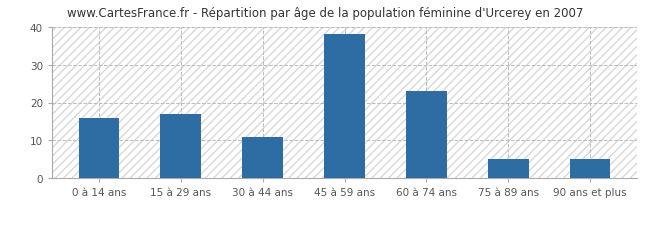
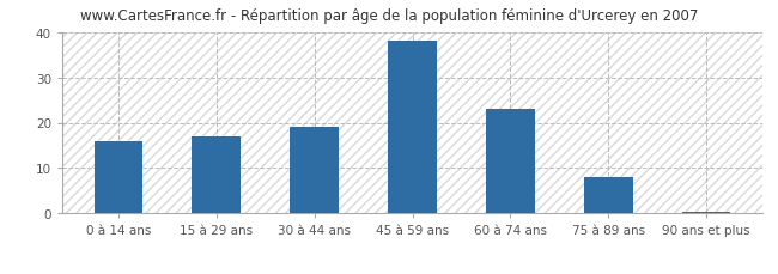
30 à 44 ans: 11.0 -> 19.0
75 à 89 ans: 5.0 -> 8.0
90 ans et plus: 5.0 -> 0.5
